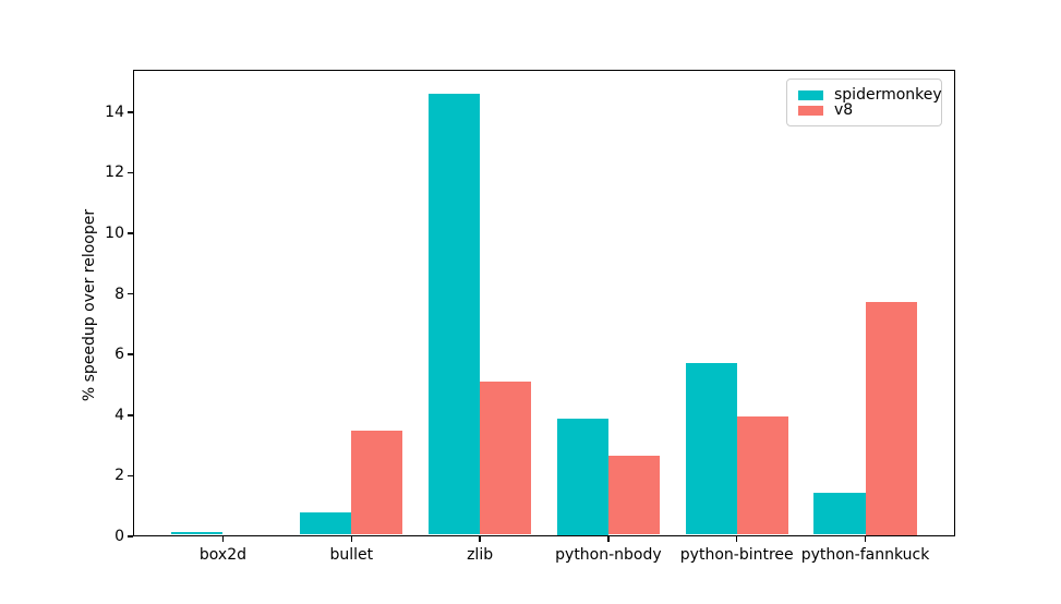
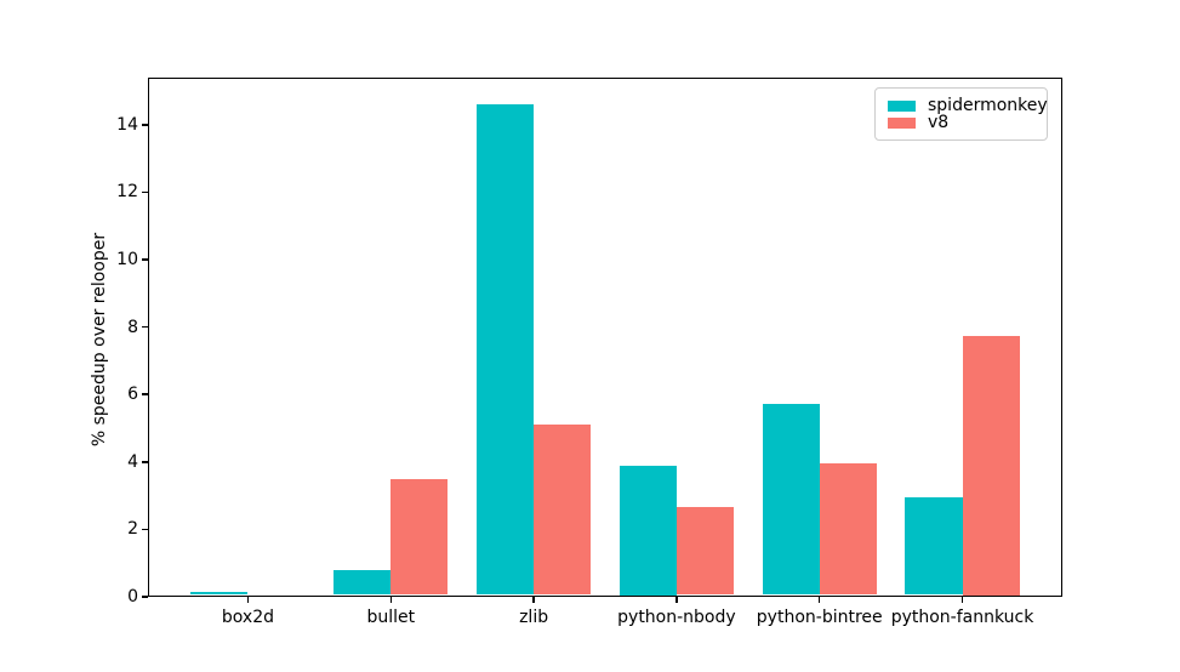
spidermonkey/python-fannkuck: 1.4 -> 2.9
